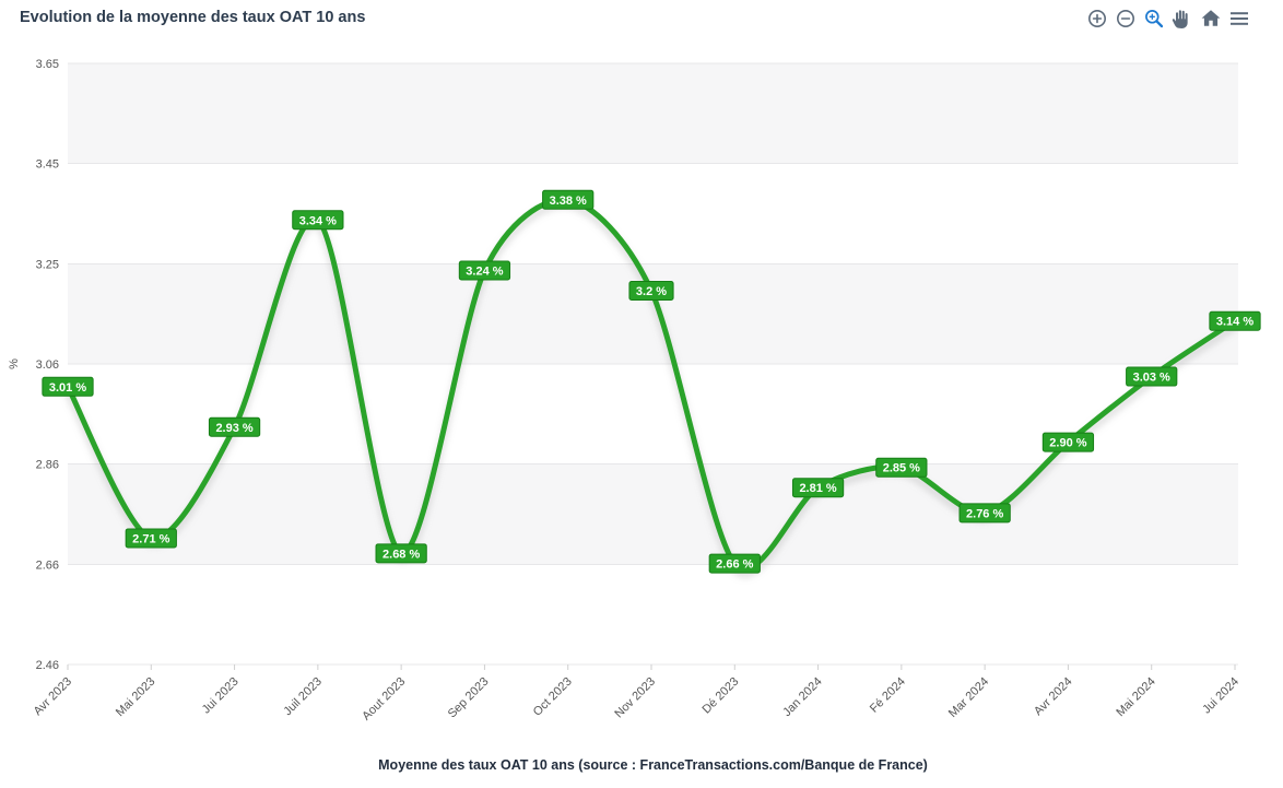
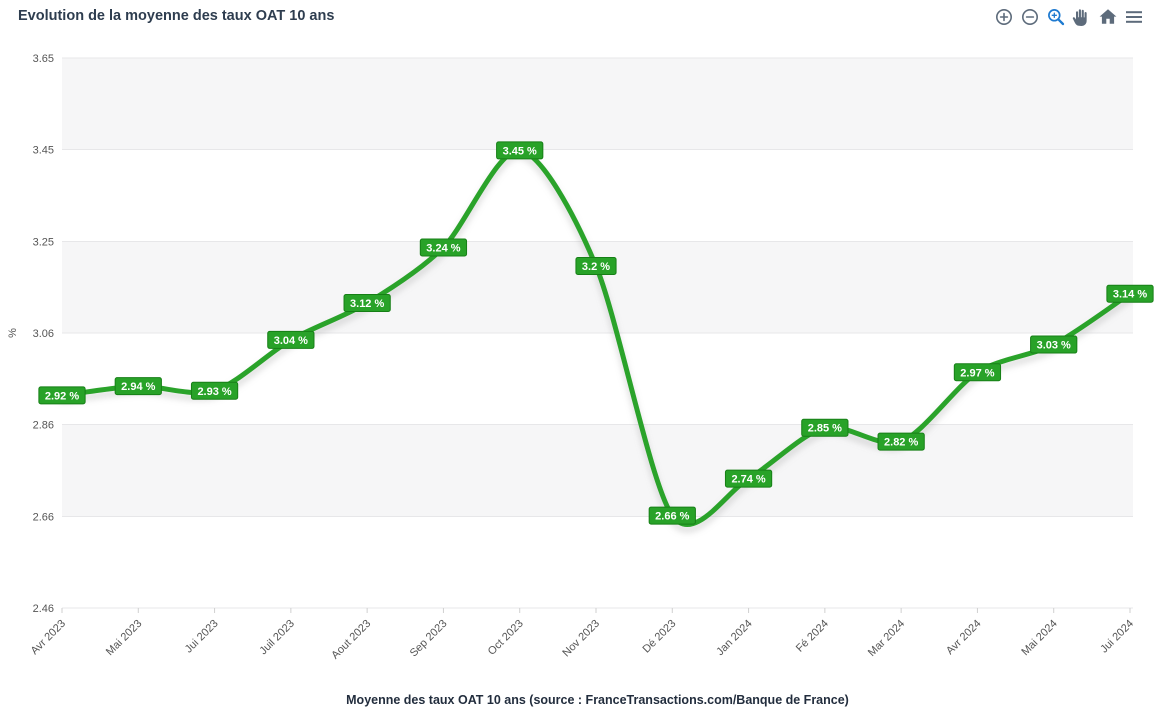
Avr 2023: 3.01 -> 2.92
Mai 2023: 2.71 -> 2.94
Juil 2023: 3.34 -> 3.04
Aout 2023: 2.68 -> 3.12
Oct 2023: 3.38 -> 3.45
Jan 2024: 2.81 -> 2.74
Mar 2024: 2.76 -> 2.82
Avr 2024: 2.90 -> 2.97
